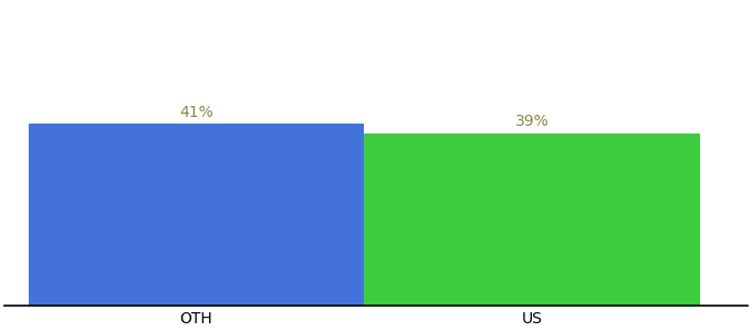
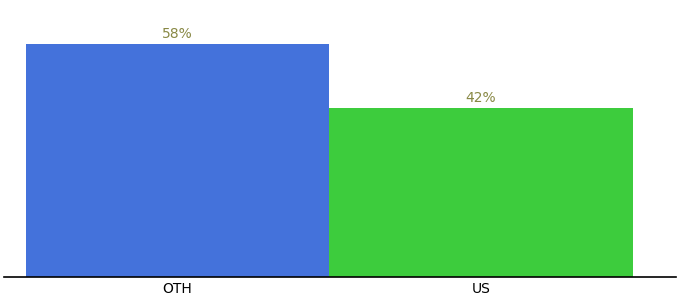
OTH: 41% -> 58%
US: 39% -> 42%
